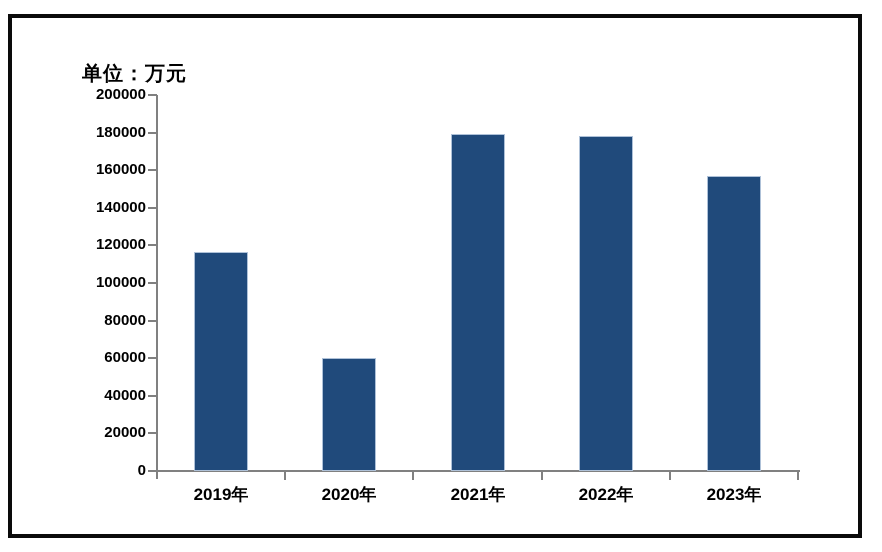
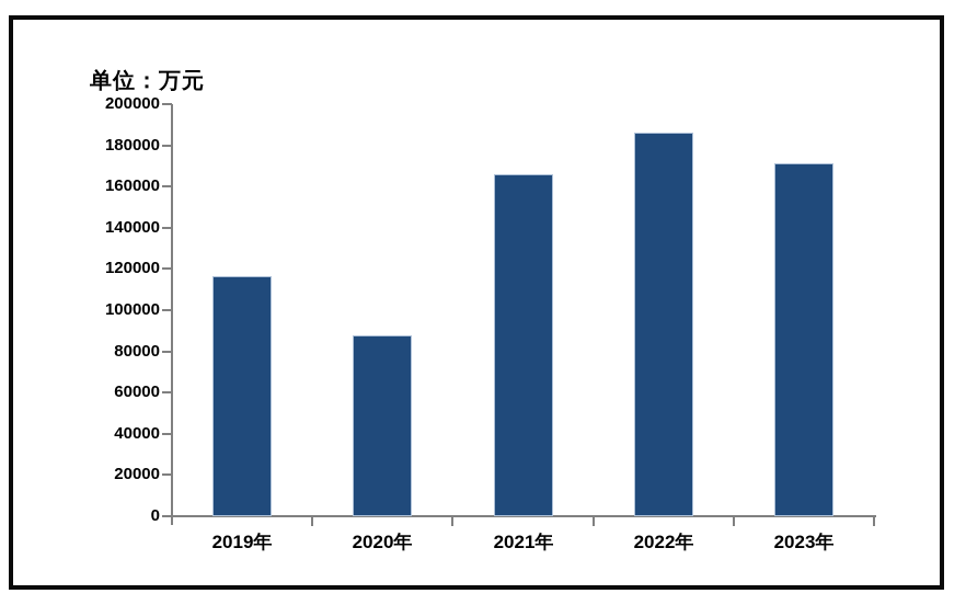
2020年: 60000 -> 88000
2021年: 179000 -> 166000
2022年: 178000 -> 186000
2023年: 157000 -> 172000
